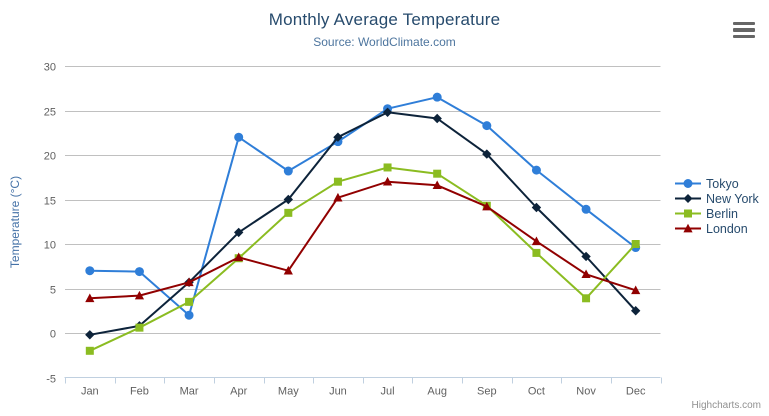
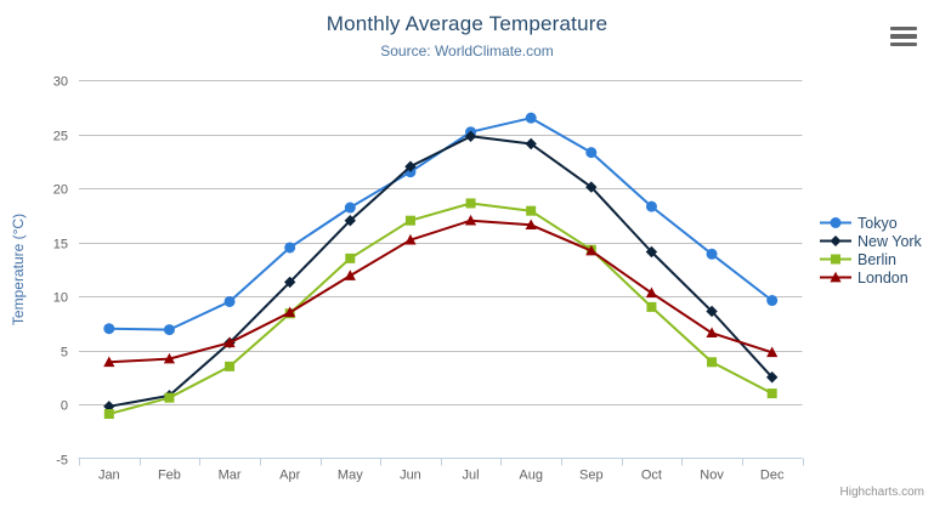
Berlin/Jan: -2 -> -1
Tokyo/Mar: 2 -> 10
Tokyo/Apr: 22 -> 14
New York/May: 15 -> 17
London/May: 7 -> 12
Berlin/Dec: 10 -> 1
